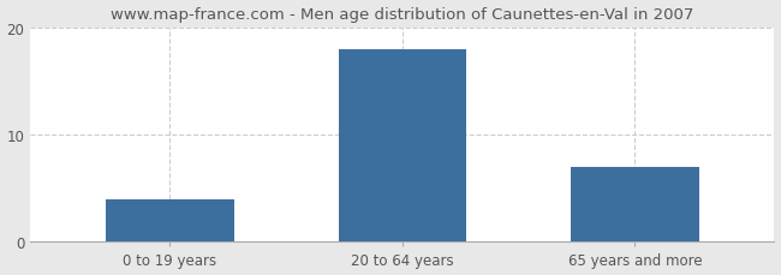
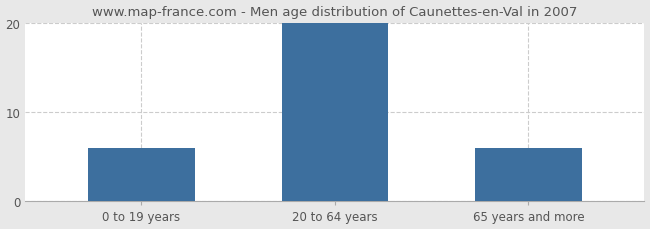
0 to 19 years: 4 -> 6
20 to 64 years: 18 -> 20
65 years and more: 7 -> 6
